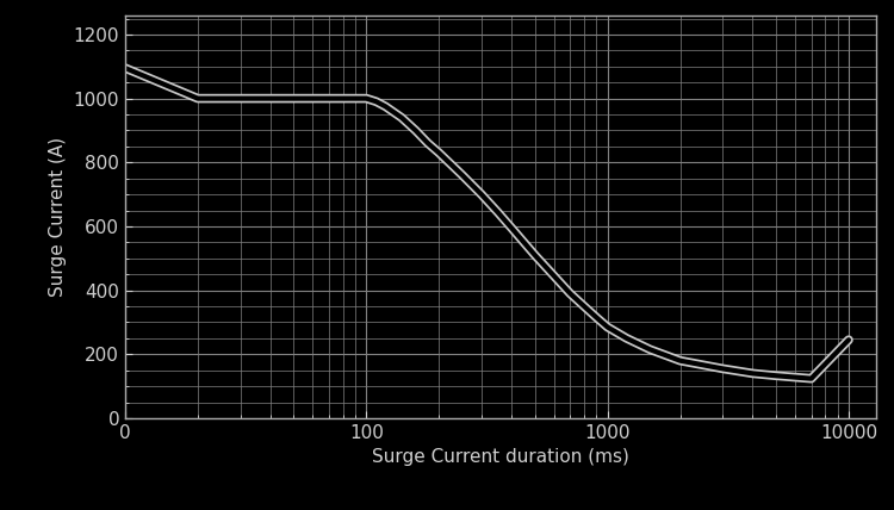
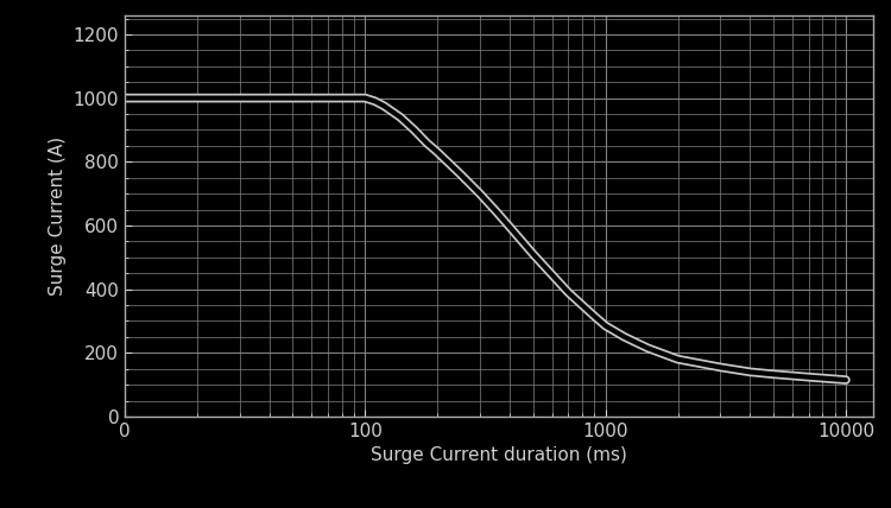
0: 1095 -> 1000
10000: 245 -> 115
